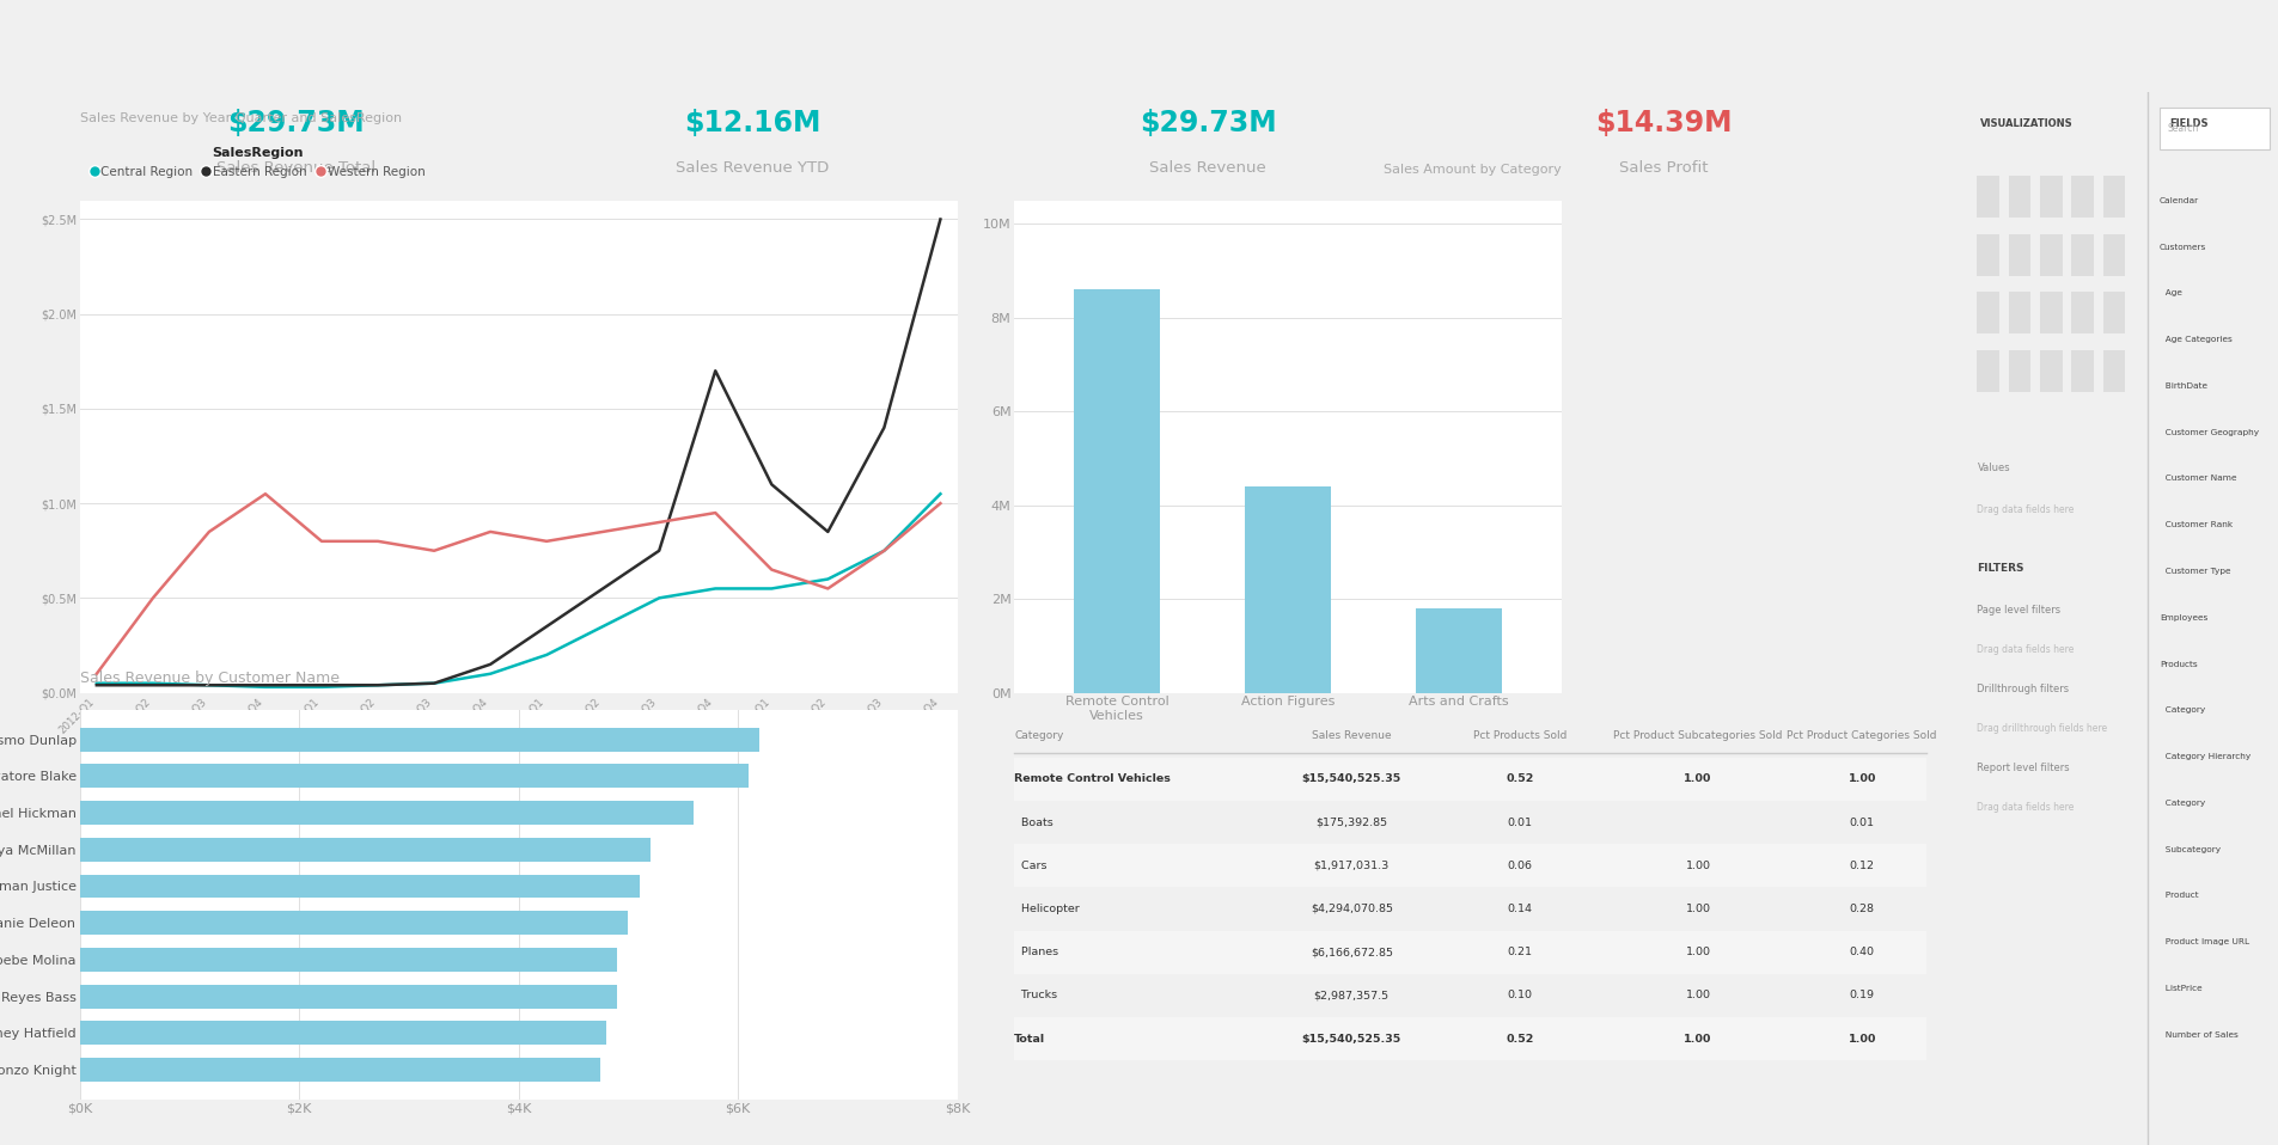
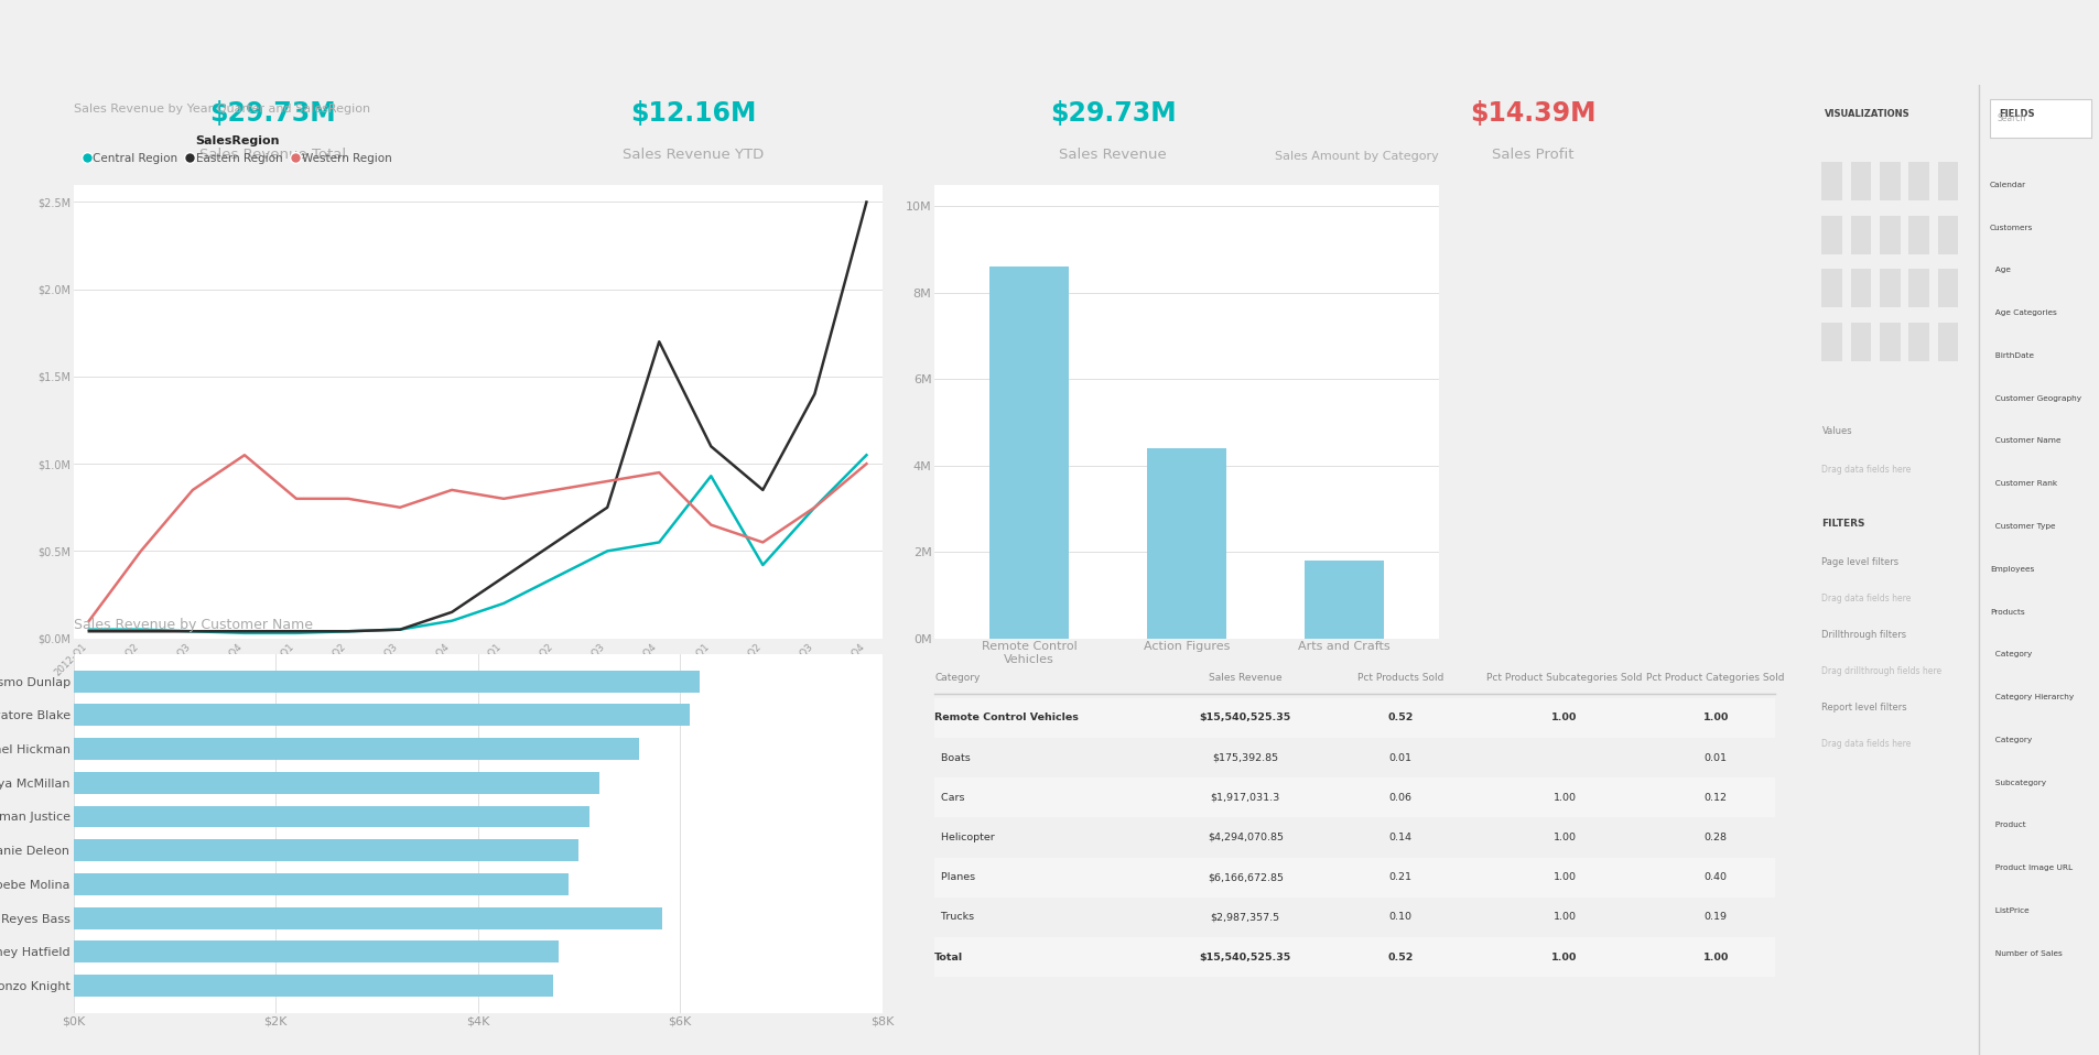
Central Region/2015-Q1: $0.55M -> $0.93M
Central Region/2015-Q2: $0.60M -> $0.42M
Reyes Bass: $4.90K -> $5.82K
